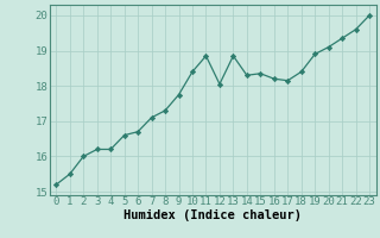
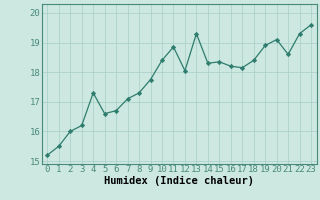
4: 16.20 -> 17.30
13: 18.85 -> 19.30
21: 19.35 -> 18.60
22: 19.60 -> 19.30
23: 20.00 -> 19.60
